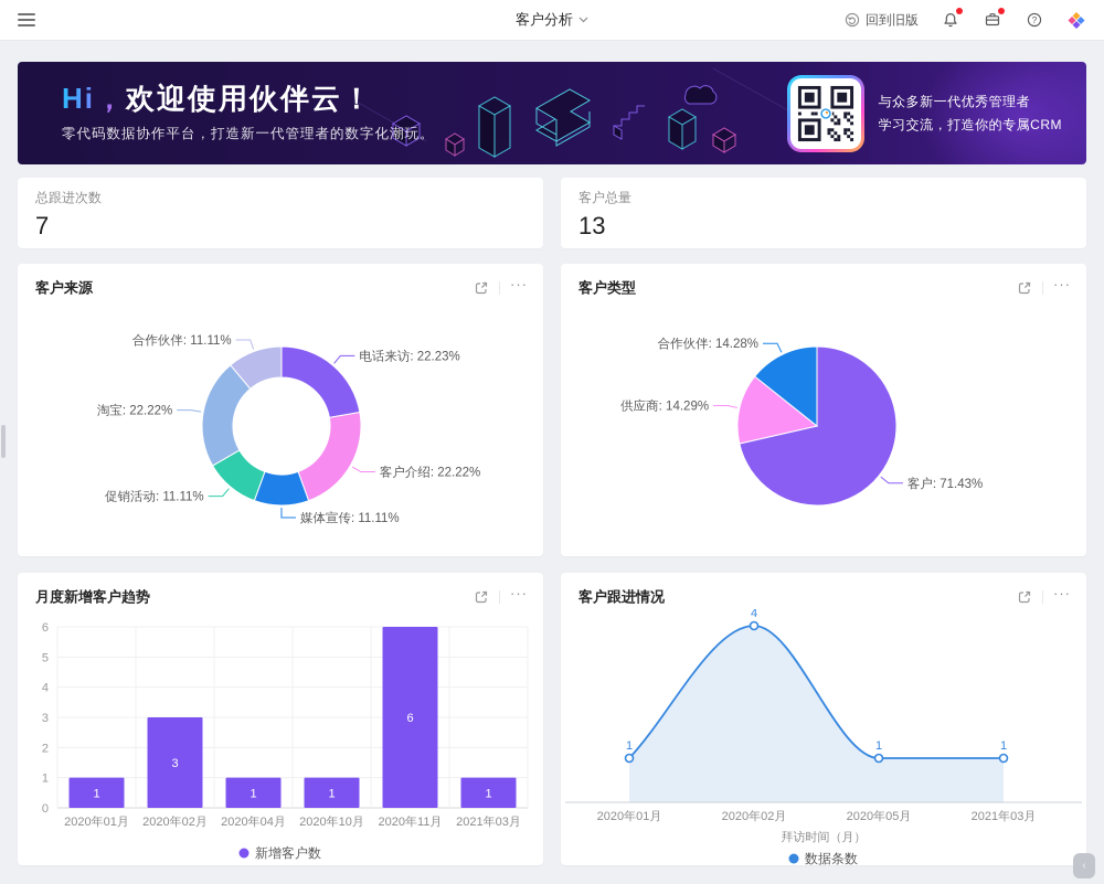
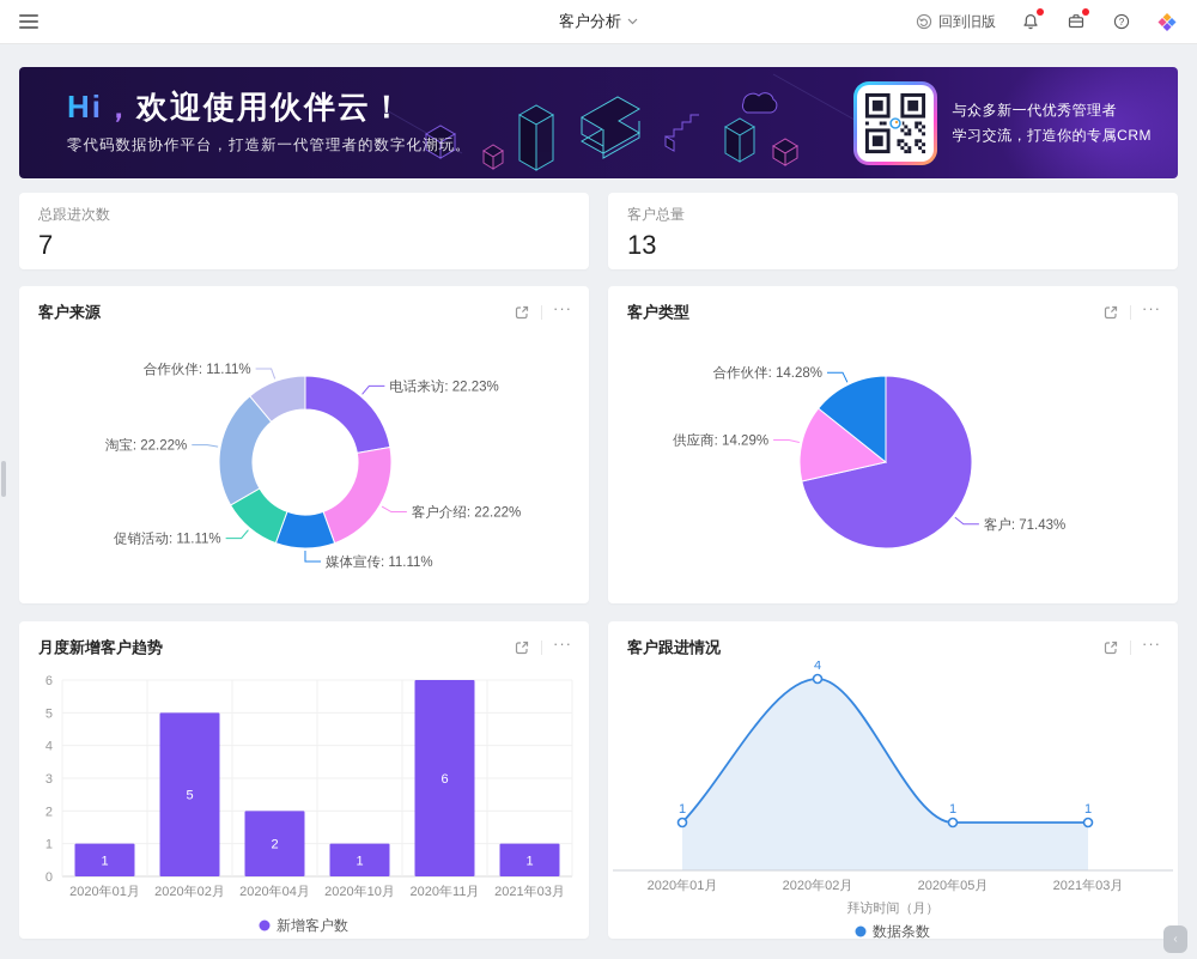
月度新增客户趋势/2020年02月: 3 -> 5
月度新增客户趋势/2020年04月: 1 -> 2
